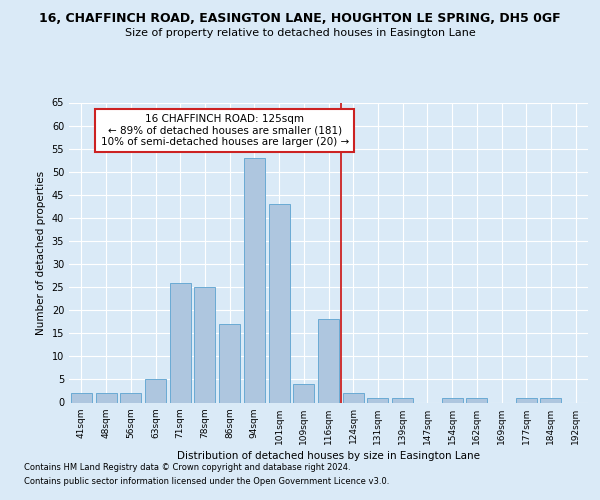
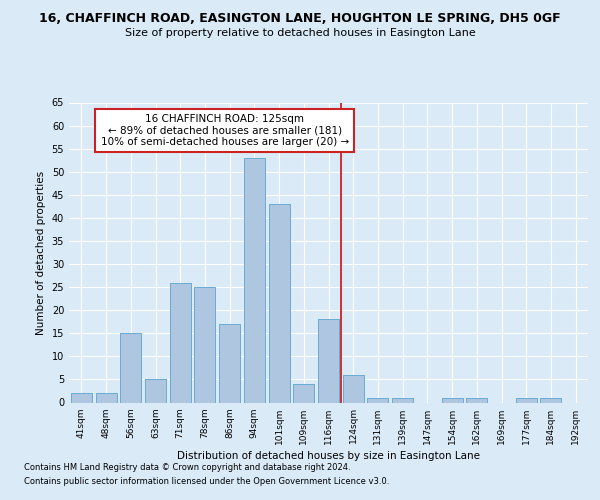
56sqm: 2 -> 15
124sqm: 2 -> 6
